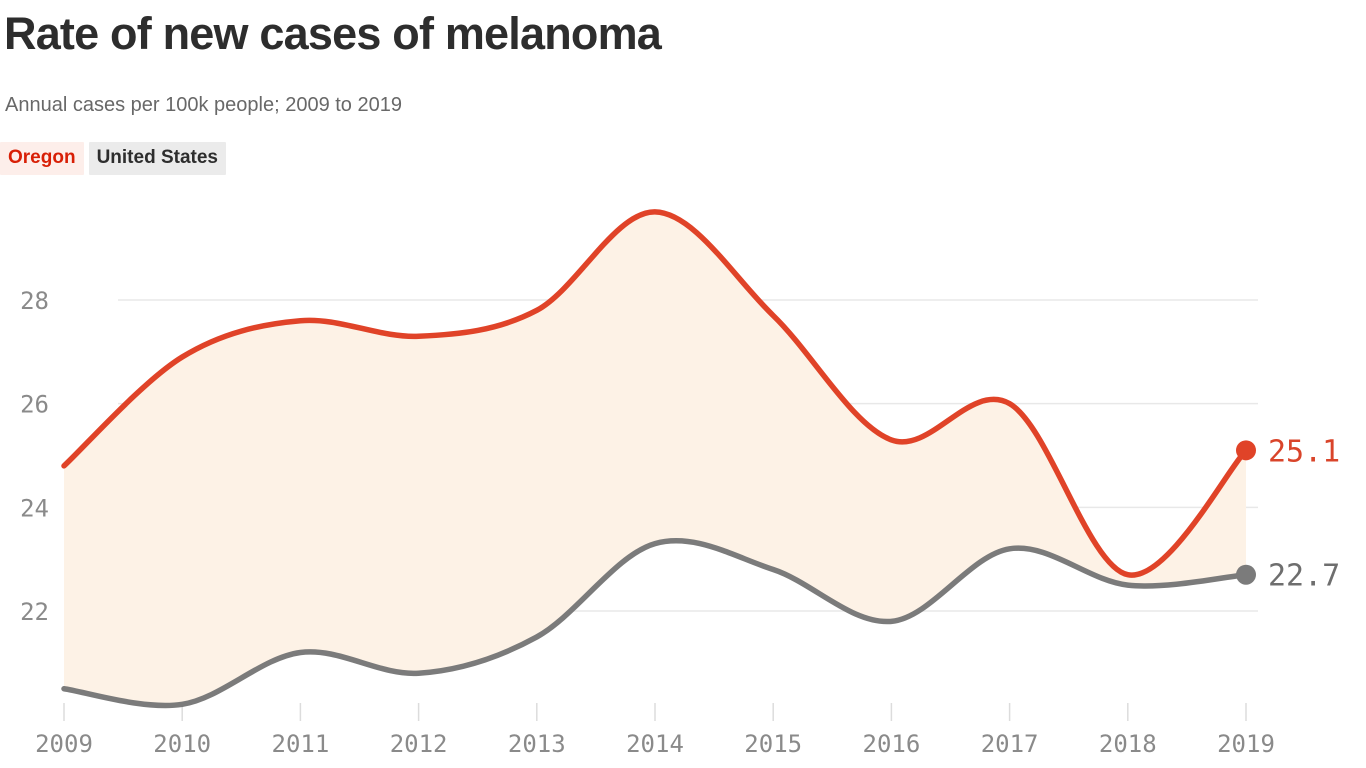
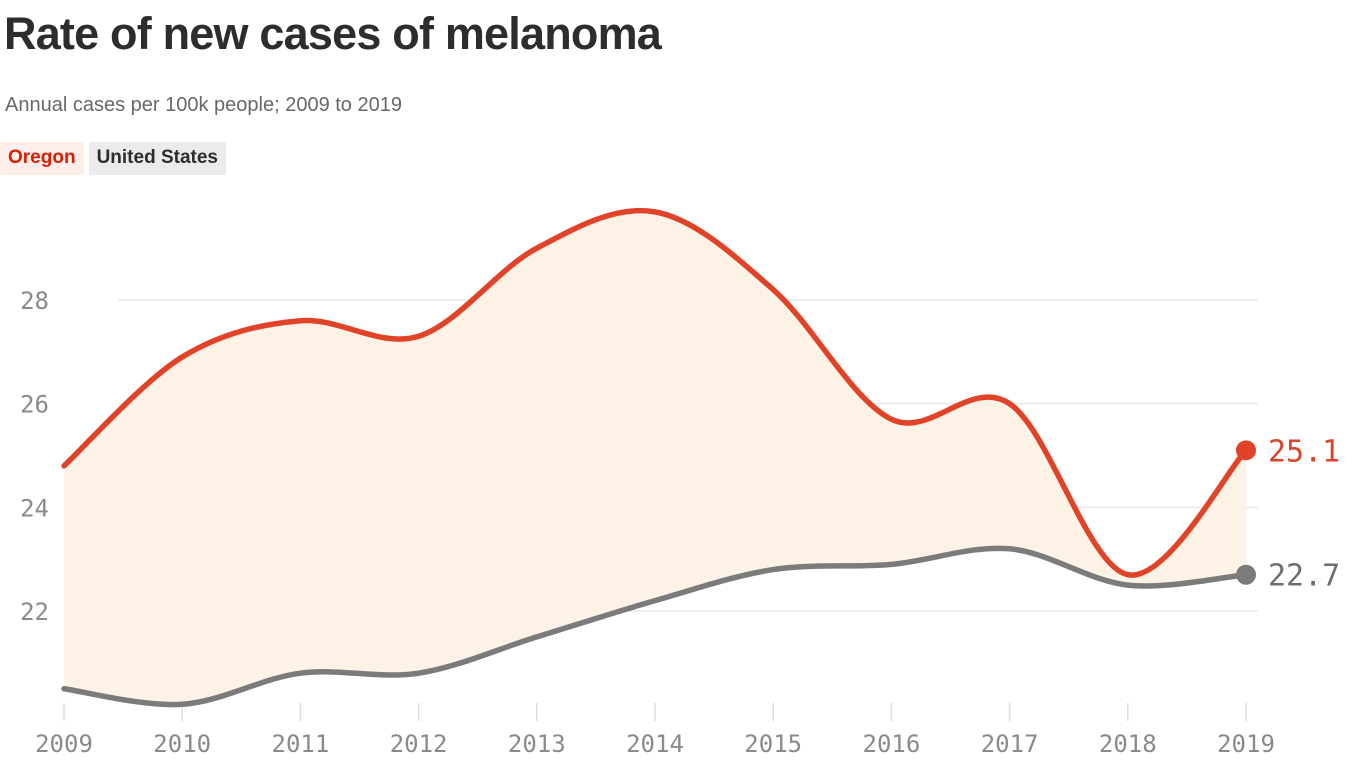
United States/2011: 21.2 -> 20.8
Oregon/2013: 27.8 -> 29.0
United States/2014: 23.3 -> 22.2
Oregon/2015: 27.7 -> 28.2
Oregon/2016: 25.3 -> 25.7
United States/2016: 21.8 -> 22.9
